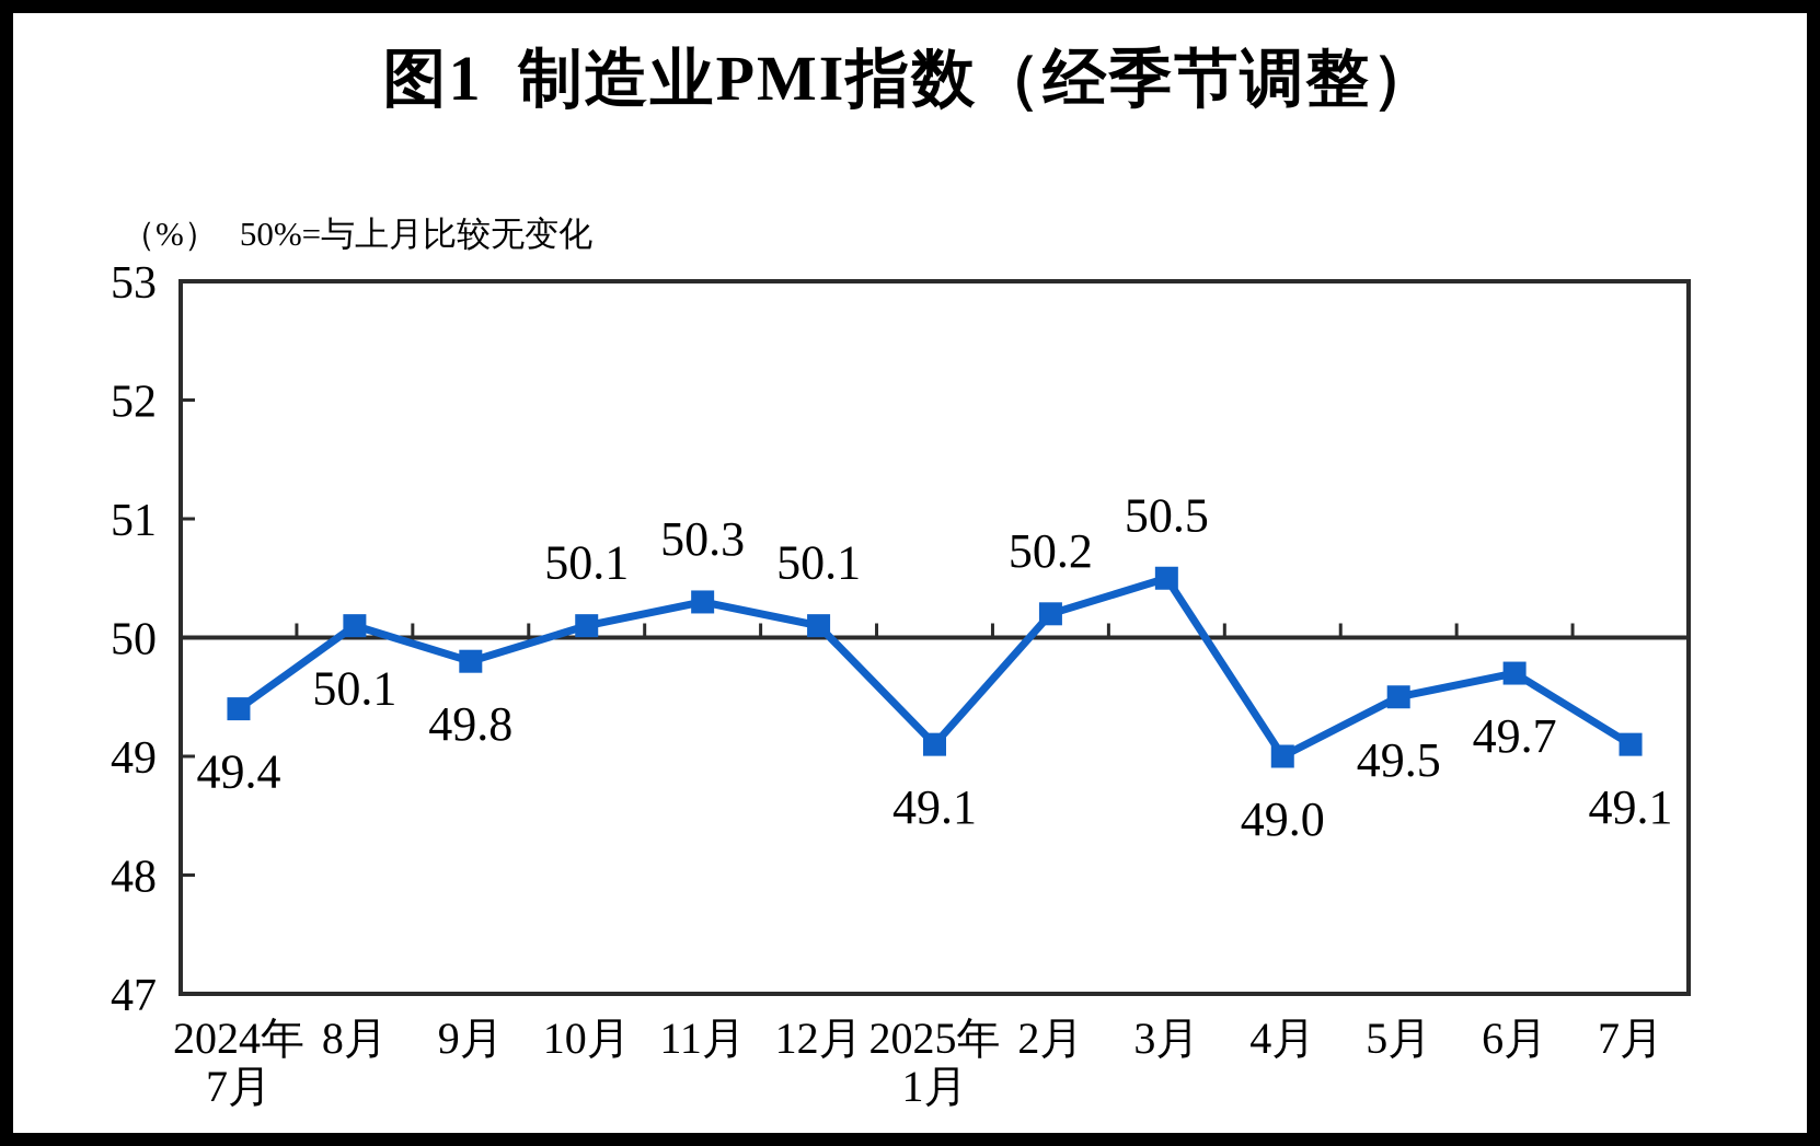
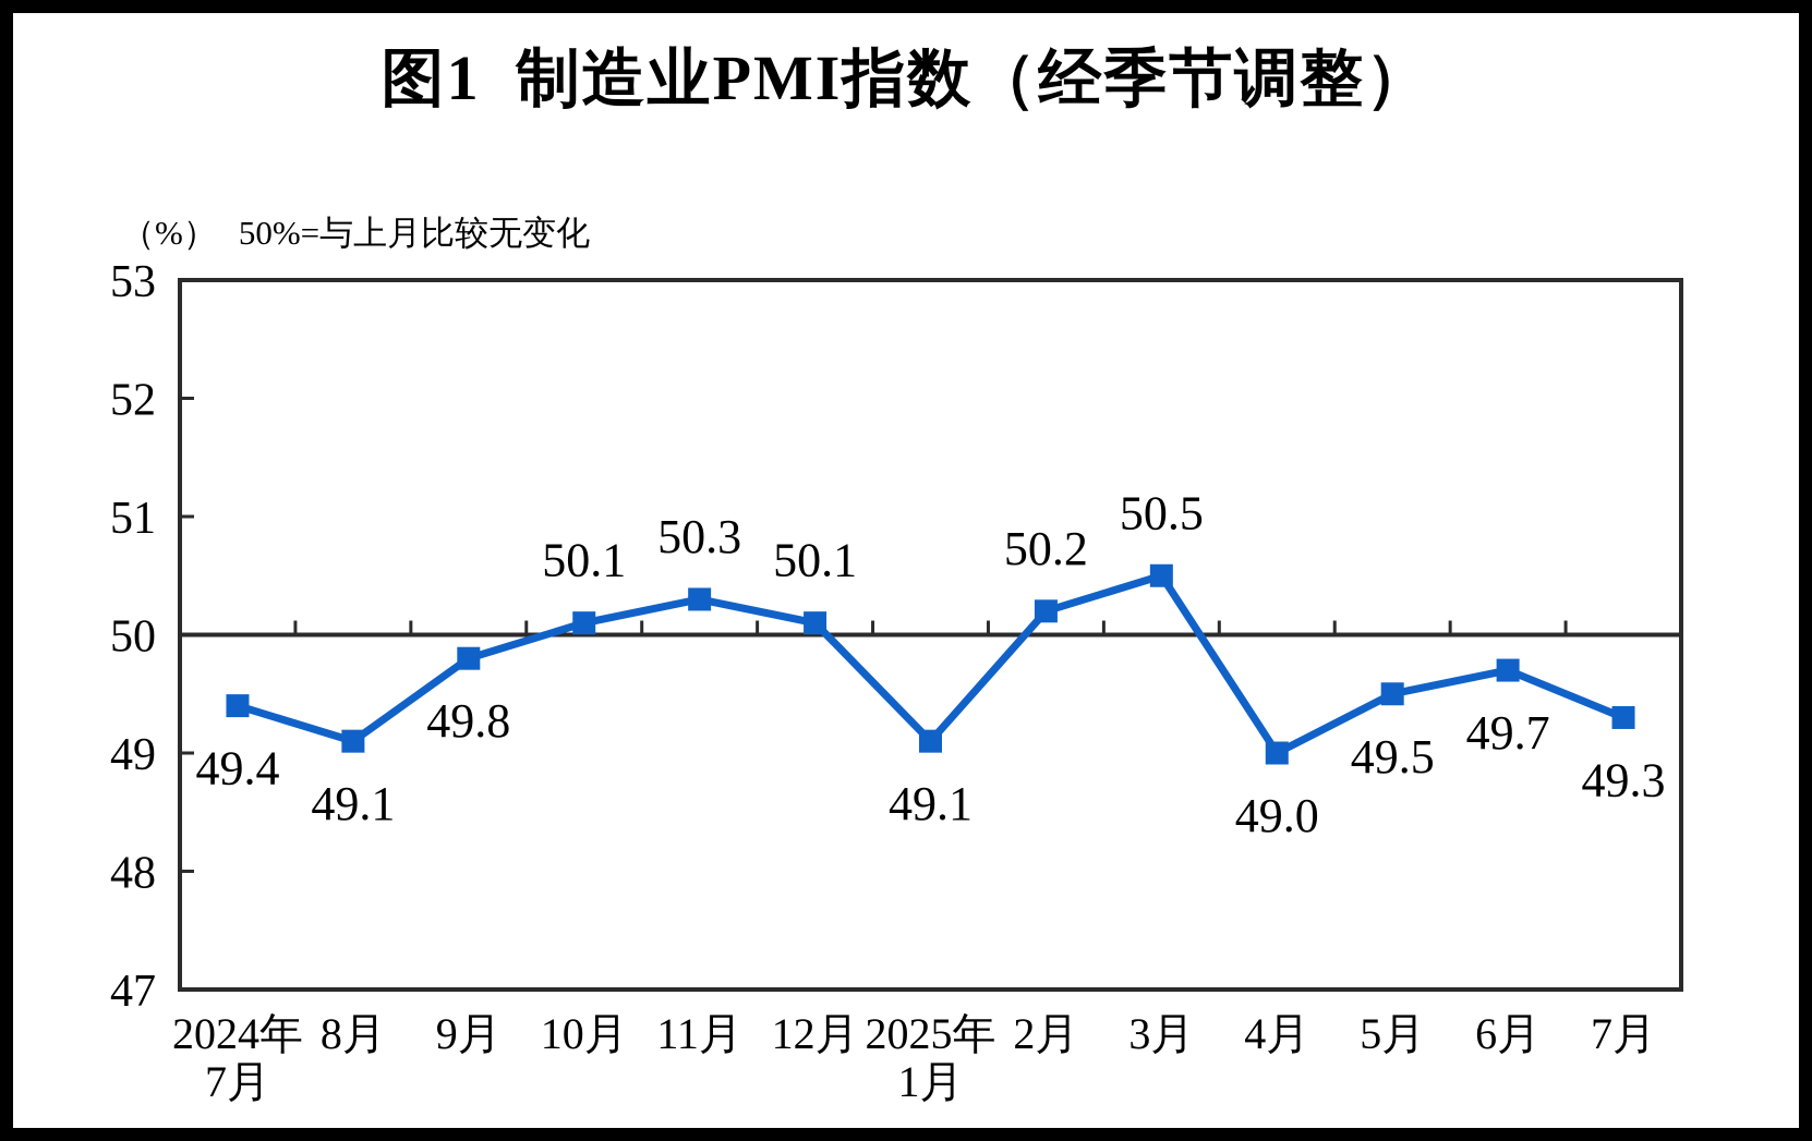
8月: 50.1 -> 49.1
7月: 49.1 -> 49.3
